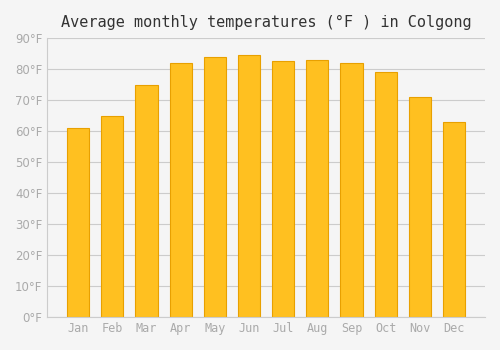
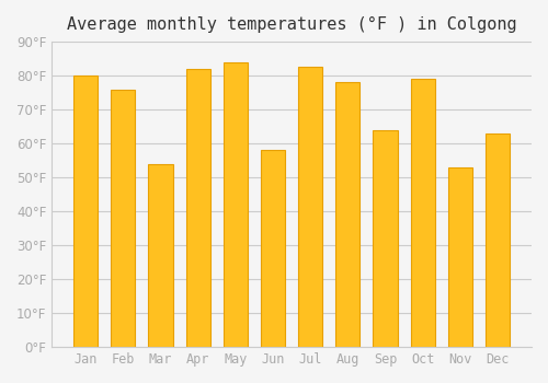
Jan: 61.0°F -> 80.0°F
Feb: 65.0°F -> 76.0°F
Mar: 75.0°F -> 54.0°F
Jun: 84.5°F -> 58.0°F
Aug: 83.0°F -> 78.0°F
Sep: 82.0°F -> 64.0°F
Nov: 71.0°F -> 53.0°F
